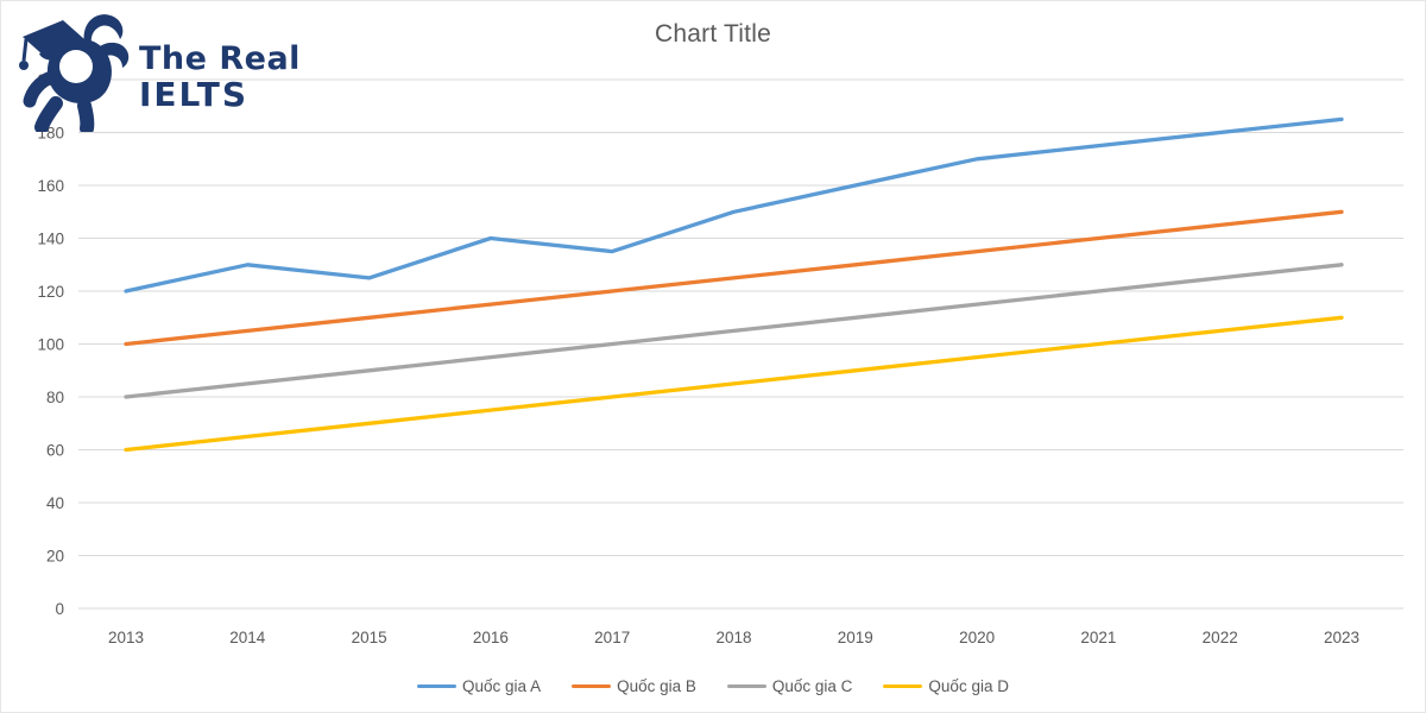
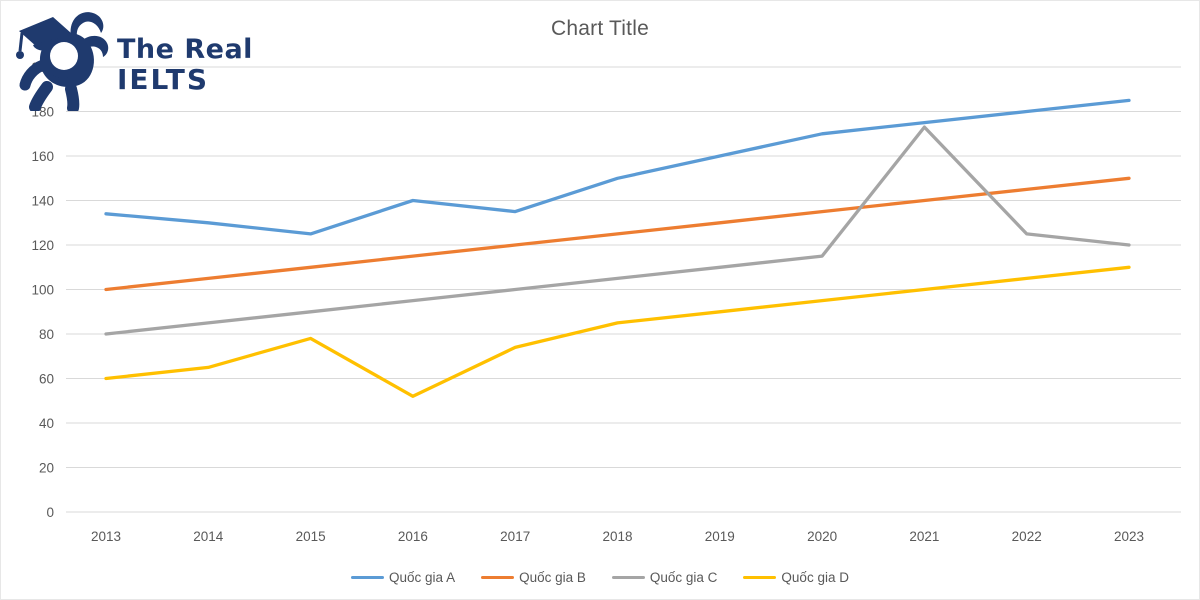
Quốc gia A/2013: 120 -> 134
Quốc gia D/2015: 70 -> 78
Quốc gia D/2016: 75 -> 52
Quốc gia D/2017: 80 -> 74
Quốc gia C/2021: 120 -> 173
Quốc gia C/2023: 130 -> 120
